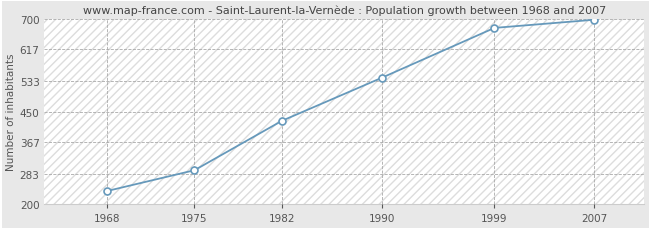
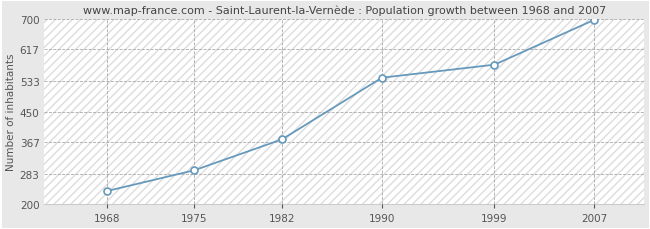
1982: 425 -> 375
1999: 675 -> 576
